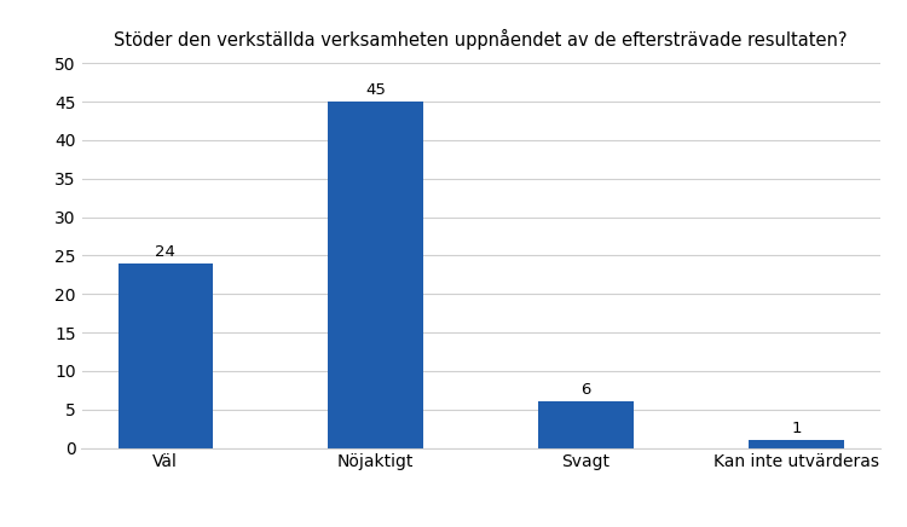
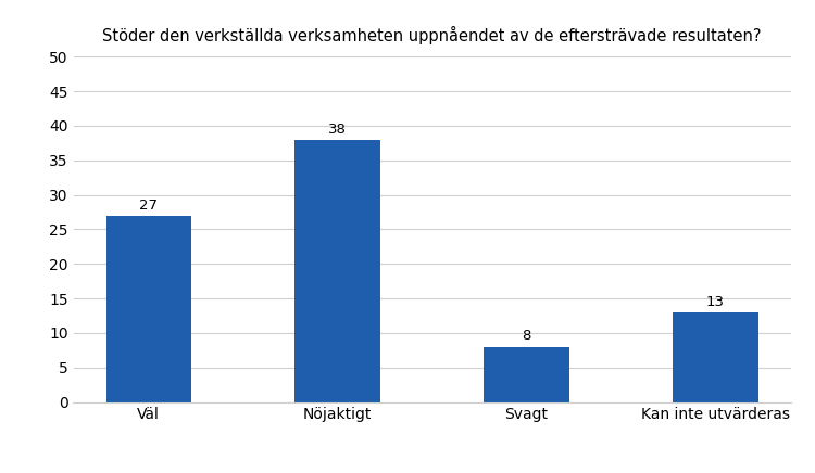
Väl: 24 -> 27
Nöjaktigt: 45 -> 38
Svagt: 6 -> 8
Kan inte utvärderas: 1 -> 13
